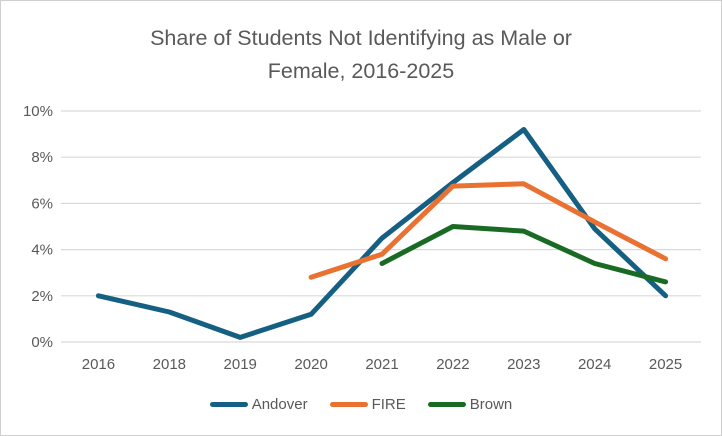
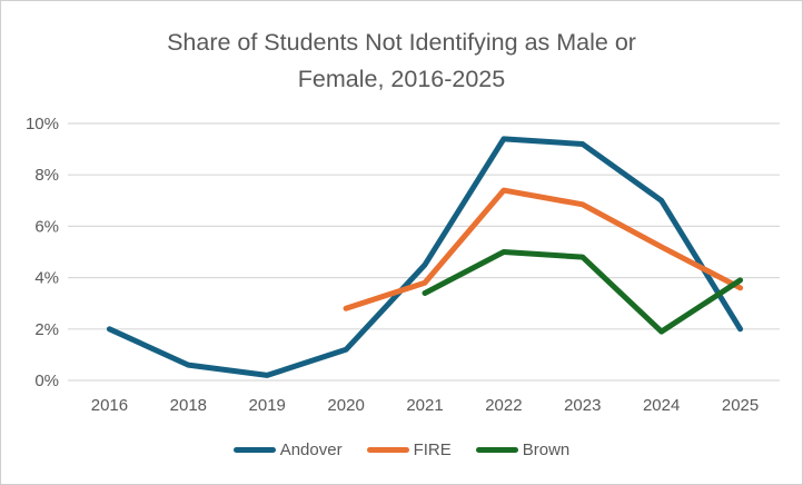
Andover/2018: 1.3% -> 0.6%
Andover/2022: 6.9% -> 9.4%
FIRE/2022: 6.8% -> 7.4%
Andover/2024: 4.9% -> 7.0%
Brown/2024: 3.4% -> 1.9%
Brown/2025: 2.6% -> 3.9%
